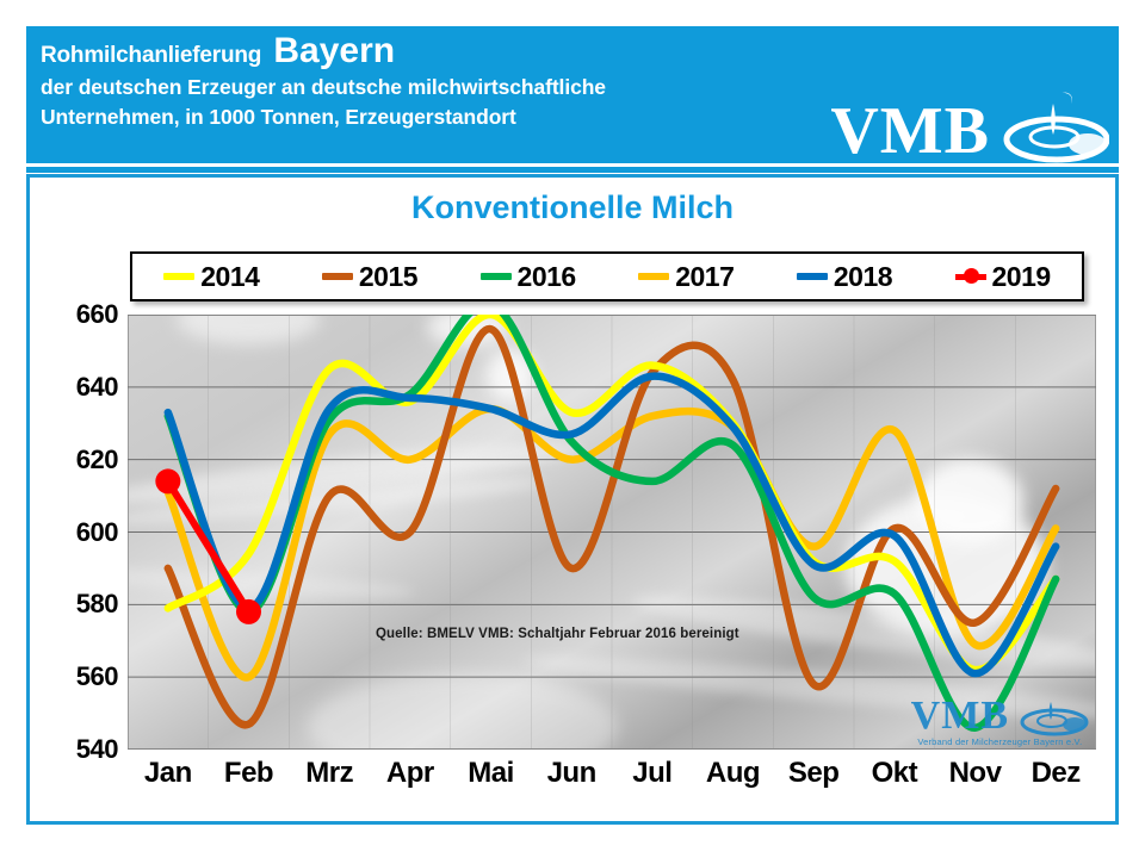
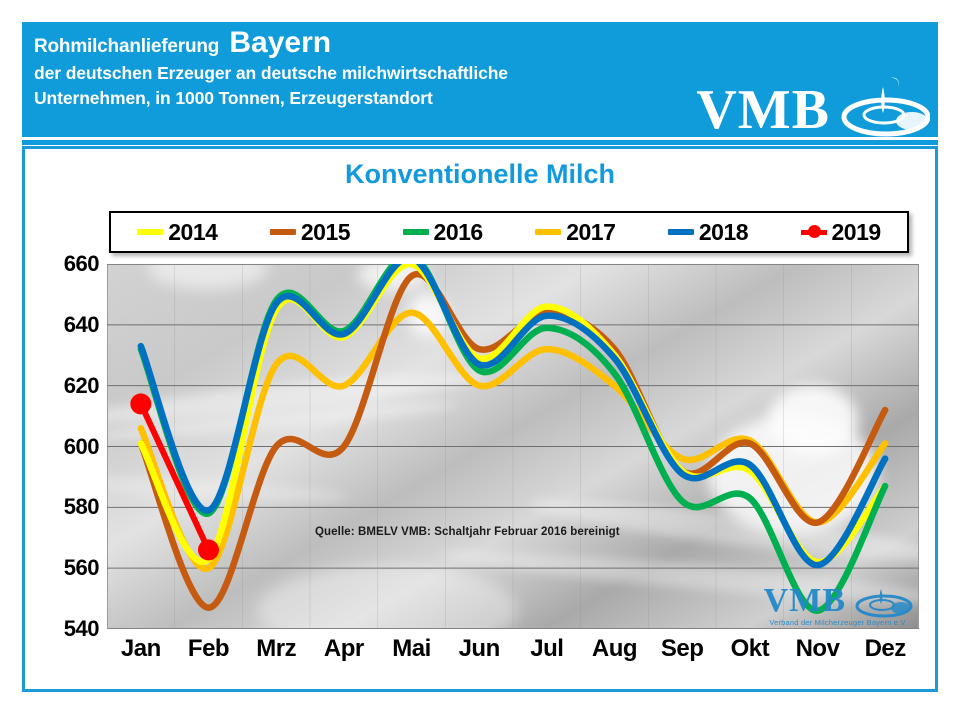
2014/Jan: 579 -> 601
2015/Jan: 590 -> 601
2017/Jan: 611 -> 606
2014/Feb: 594 -> 563
2019/Feb: 578 -> 566
2015/Mrz: 610 -> 600
2016/Mrz: 631 -> 648
2018/Mrz: 634 -> 647
2017/Mai: 634 -> 644
2018/Mai: 634 -> 662
2014/Jun: 633 -> 629
2015/Jun: 590 -> 632
2016/Jul: 614 -> 639
2015/Aug: 642 -> 632
2017/Aug: 629 -> 620
2015/Sep: 558 -> 592
2017/Okt: 628 -> 602
2018/Okt: 599 -> 594
2017/Nov: 569 -> 575
